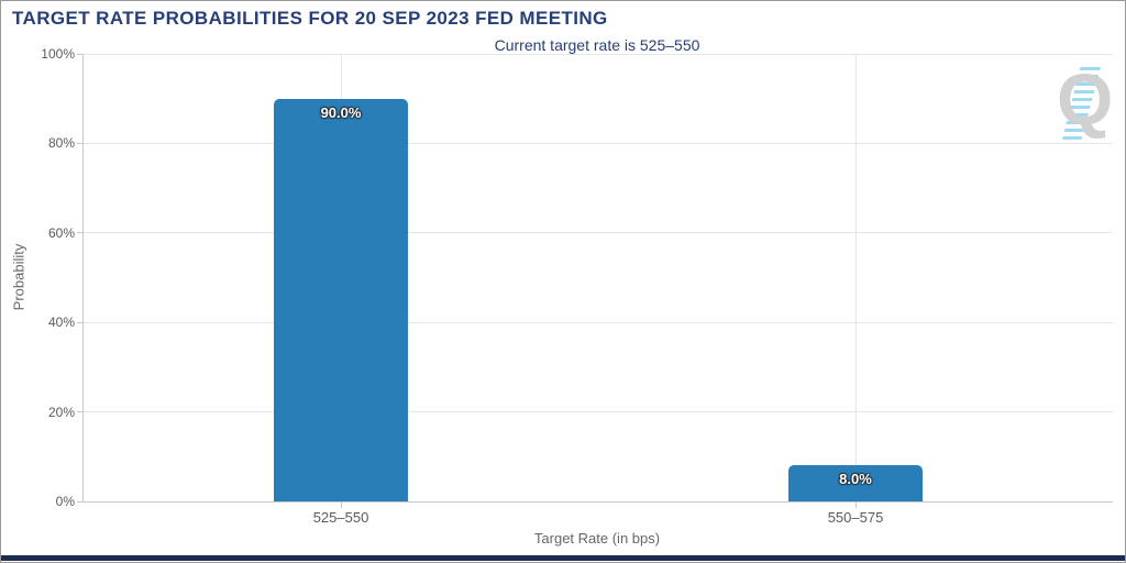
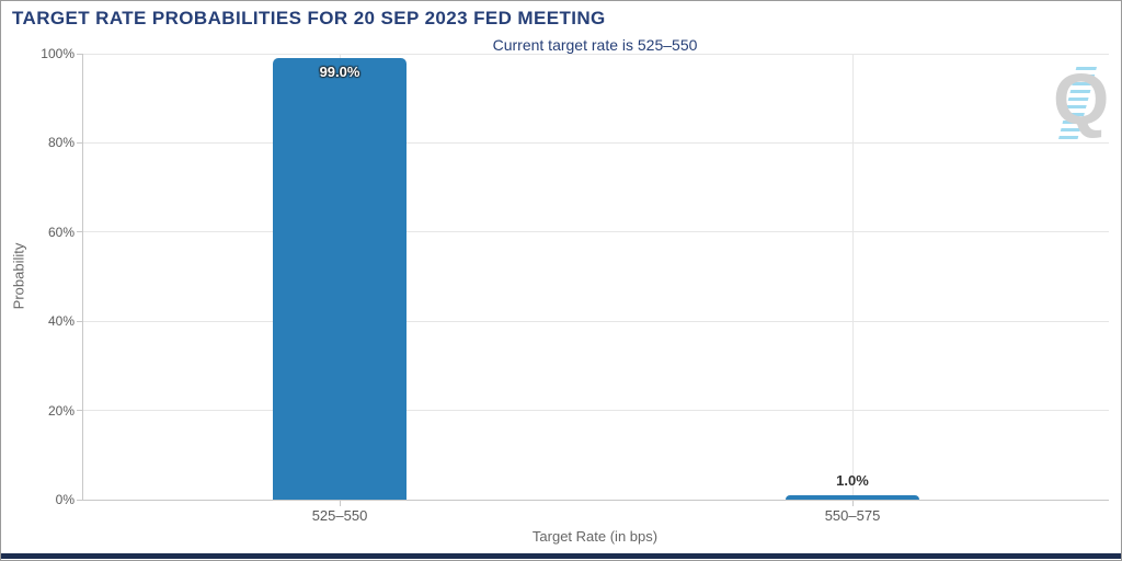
525–550: 90.0% -> 99.0%
550–575: 8.0% -> 1.0%
